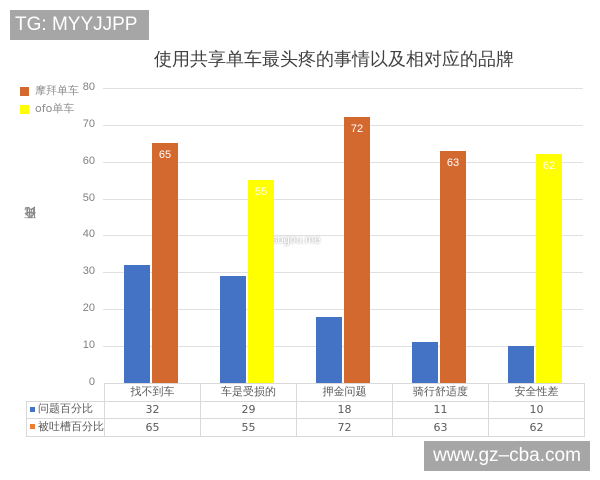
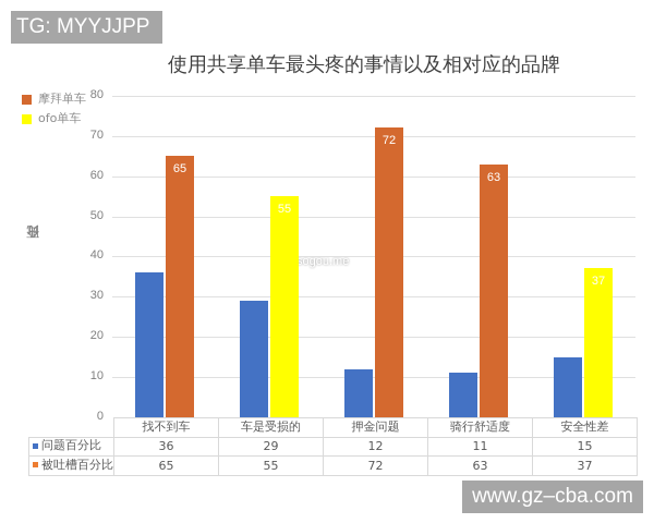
问题百分比/找不到车: 32 -> 36
问题百分比/押金问题: 18 -> 12
问题百分比/安全性差: 10 -> 15
被吐槽百分比/安全性差: 62 -> 37
